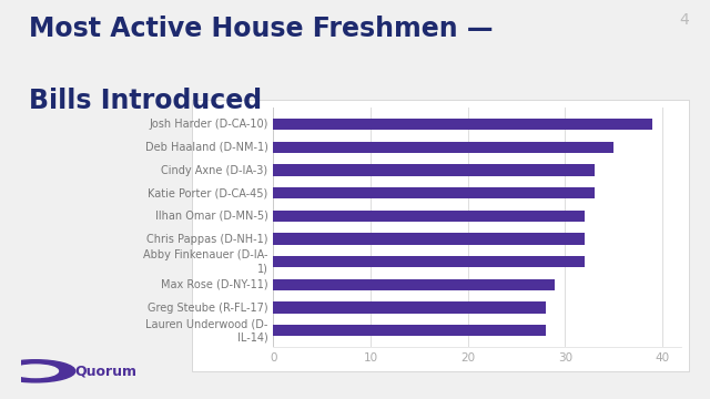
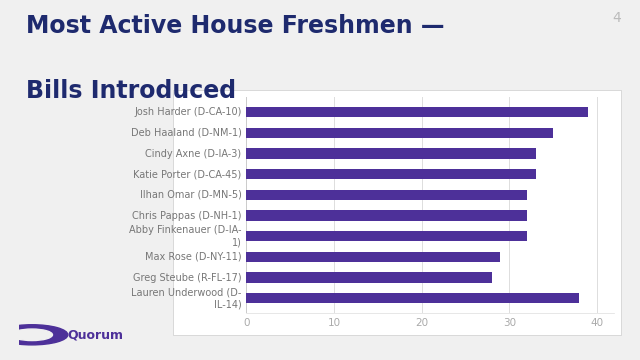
Lauren Underwood (D- IL-14): 28 -> 38
